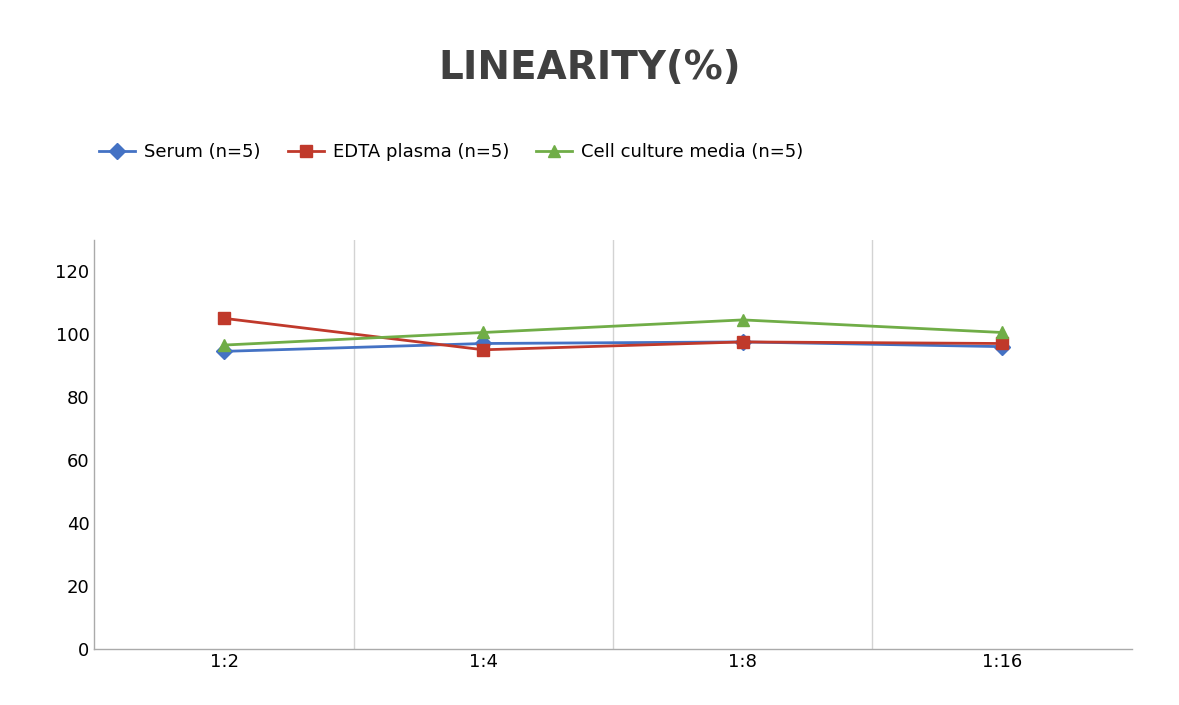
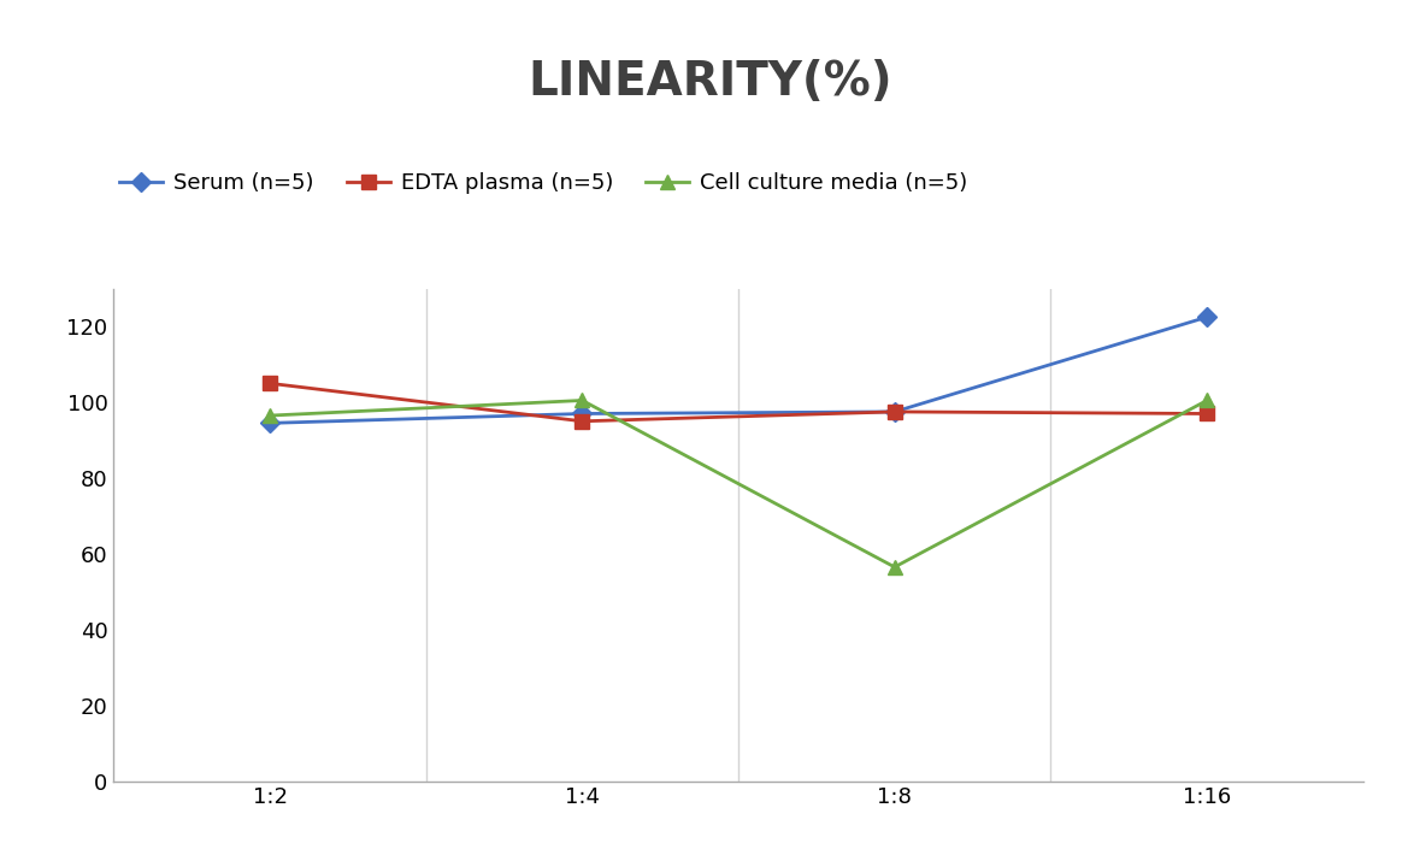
Cell culture media (n=5)/1:8: 104.5 -> 56.5
Serum (n=5)/1:16: 96.0 -> 122.5
